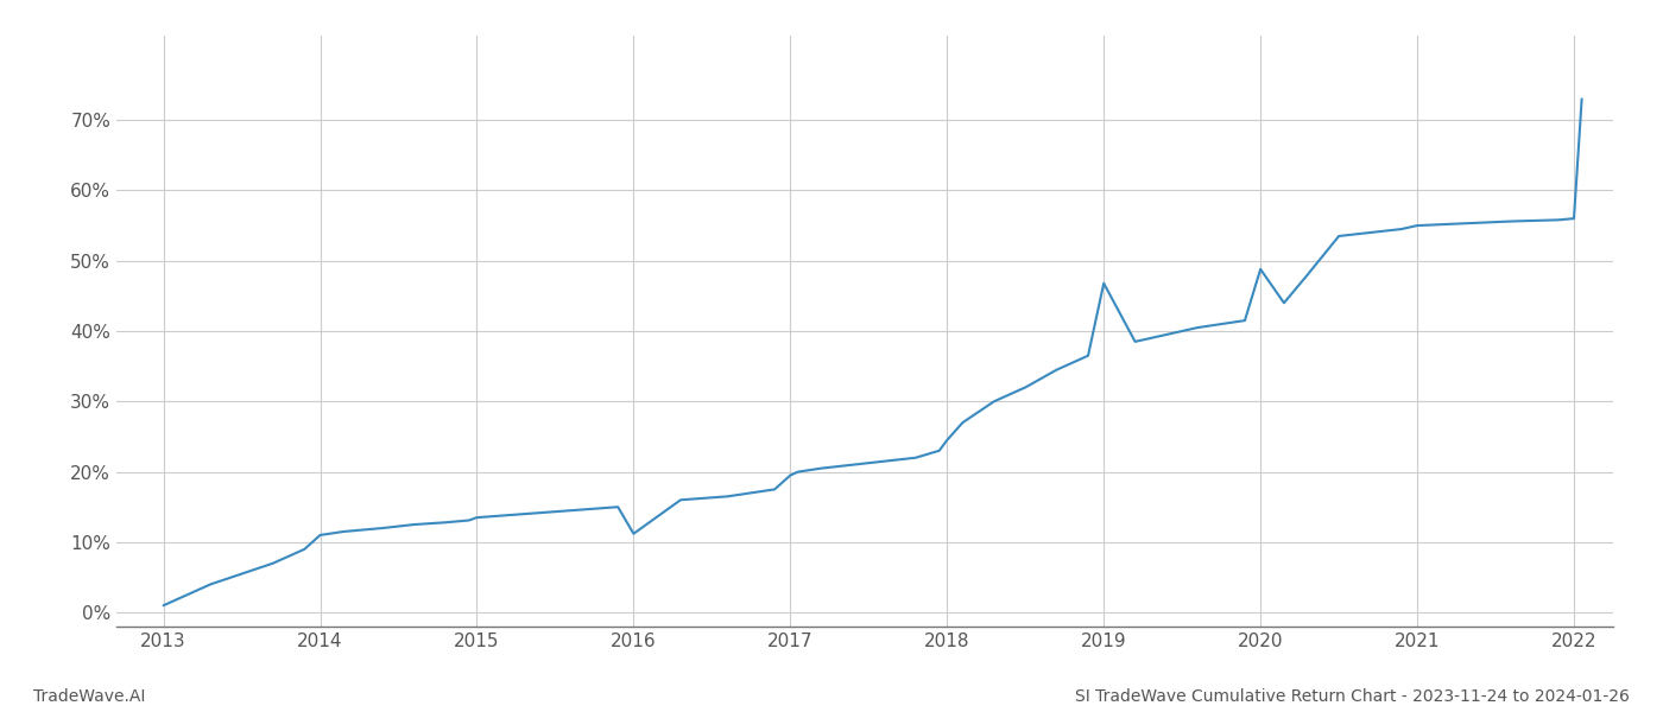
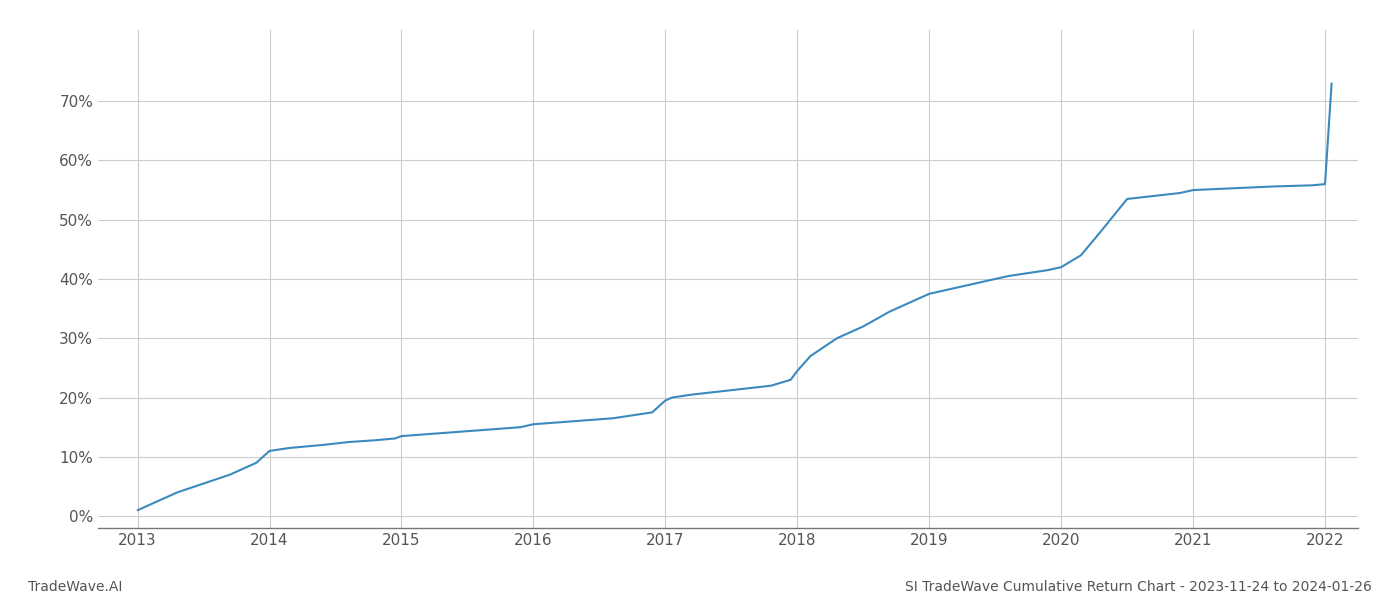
2016: 11.2% -> 15.5%
2019: 46.8% -> 37.5%
2020: 48.8% -> 42.0%
